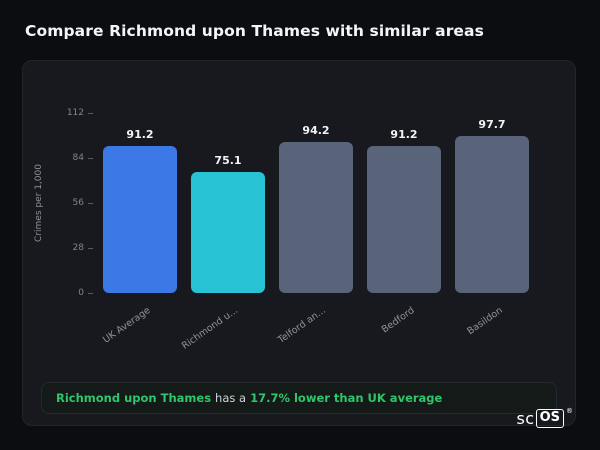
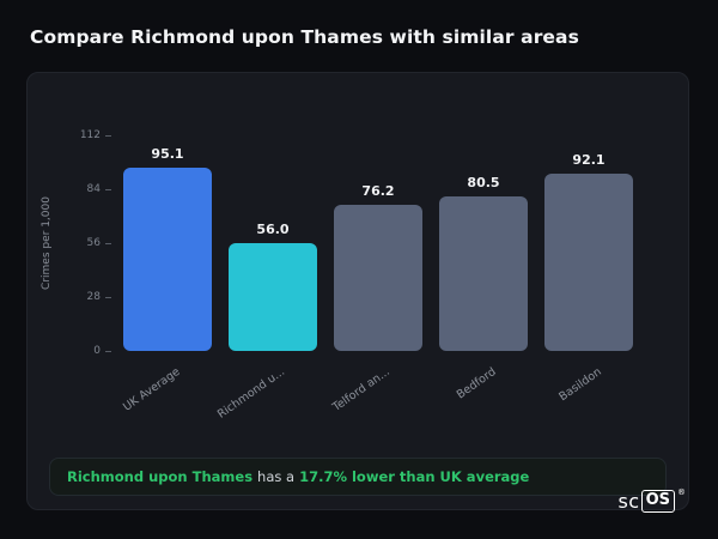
UK Average: 91.2 -> 95.1
Richmond u...: 75.1 -> 56.0
Telford an...: 94.2 -> 76.2
Bedford: 91.2 -> 80.5
Basildon: 97.7 -> 92.1
